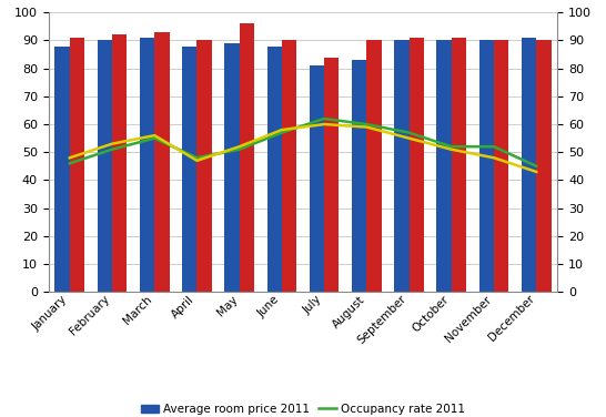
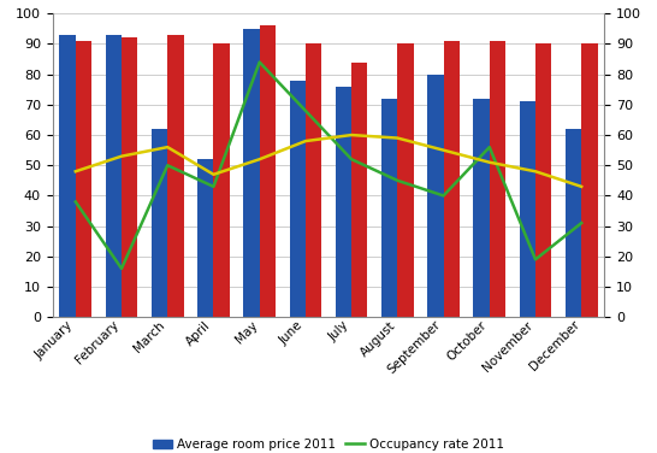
Average room price 2011/January: 88 -> 93
Occupancy rate 2011/January: 46 -> 38
Average room price 2011/February: 90 -> 93
Occupancy rate 2011/February: 51 -> 16
Average room price 2011/March: 91 -> 62
Occupancy rate 2011/March: 55 -> 50
Average room price 2011/April: 88 -> 52
Occupancy rate 2011/April: 48 -> 43
Average room price 2011/May: 89 -> 95
Occupancy rate 2011/May: 51 -> 84
Average room price 2011/June: 88 -> 78
Occupancy rate 2011/June: 57 -> 68
Average room price 2011/July: 81 -> 76
Occupancy rate 2011/July: 62 -> 52
Average room price 2011/August: 83 -> 72
Occupancy rate 2011/August: 60 -> 45
Average room price 2011/September: 90 -> 80
Occupancy rate 2011/September: 57 -> 40
Average room price 2011/October: 90 -> 72
Occupancy rate 2011/October: 52 -> 56
Average room price 2011/November: 90 -> 71
Occupancy rate 2011/November: 52 -> 19
Average room price 2011/December: 91 -> 62
Occupancy rate 2011/December: 45 -> 31
